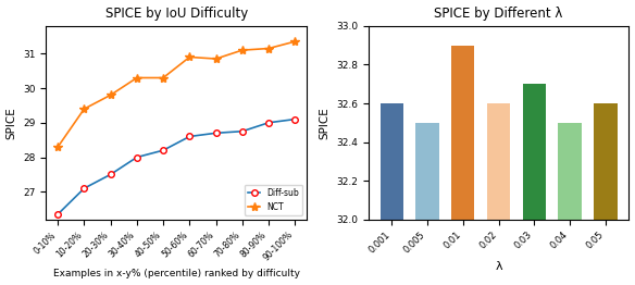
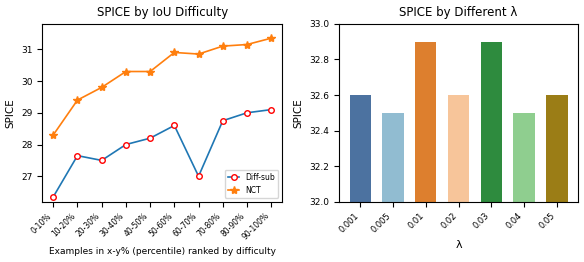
SPICE by IoU Difficulty/Diff-sub/10-20%: 27.10 -> 27.65
SPICE by IoU Difficulty/Diff-sub/60-70%: 28.70 -> 27.00
SPICE by Different λ/0.03: 32.7 -> 32.9
